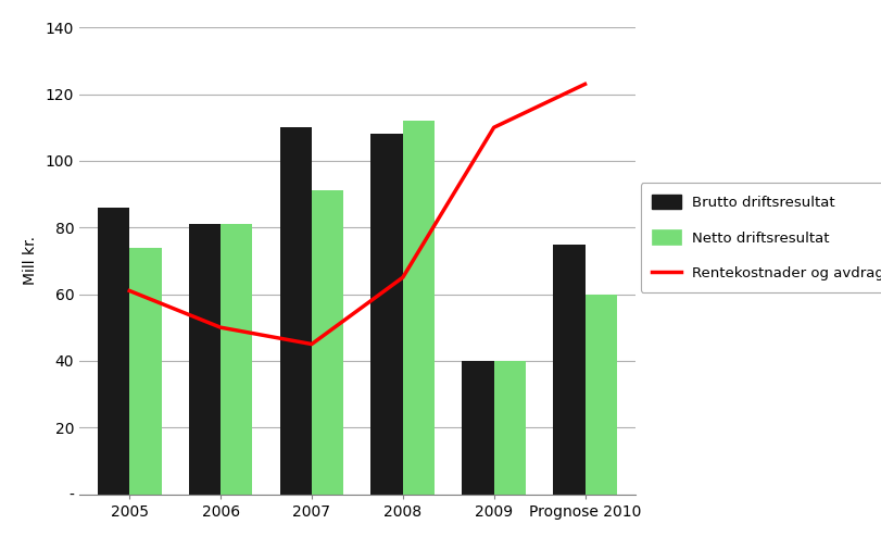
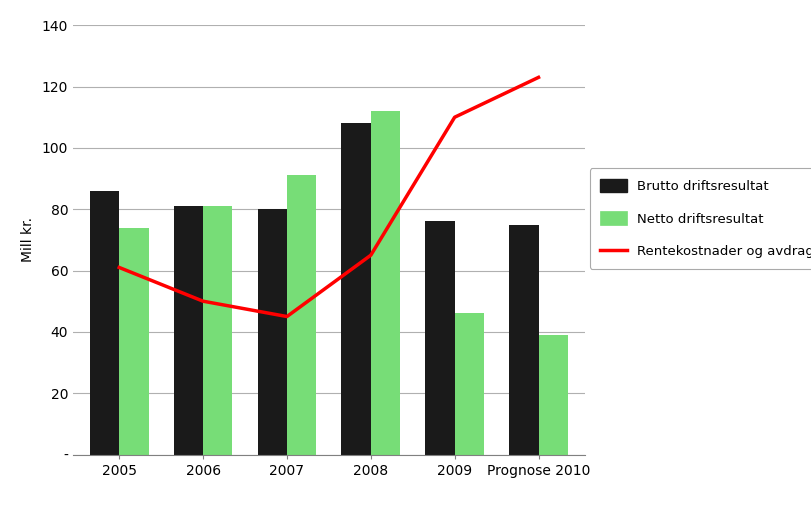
Brutto driftsresultat/2007: 110 -> 80
Brutto driftsresultat/2009: 40 -> 76
Netto driftsresultat/2009: 40 -> 46
Netto driftsresultat/Prognose 2010: 60 -> 39
